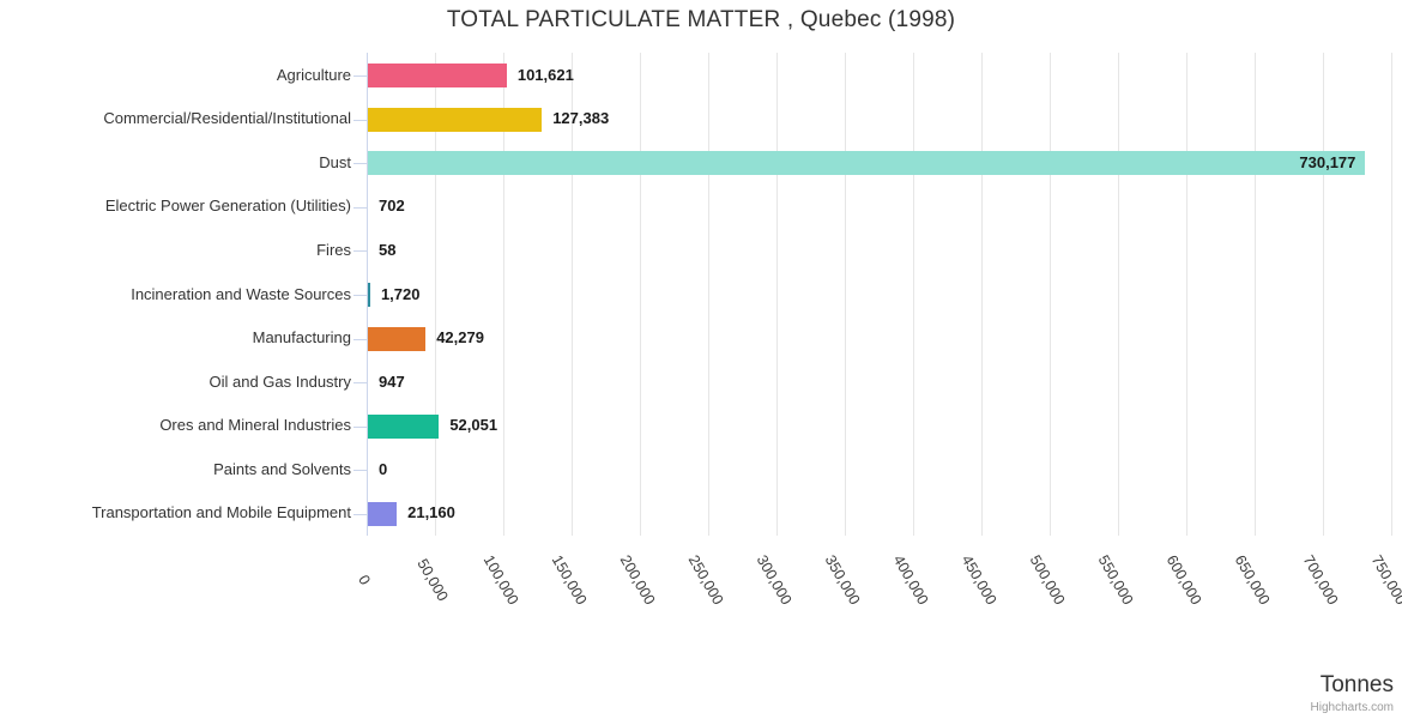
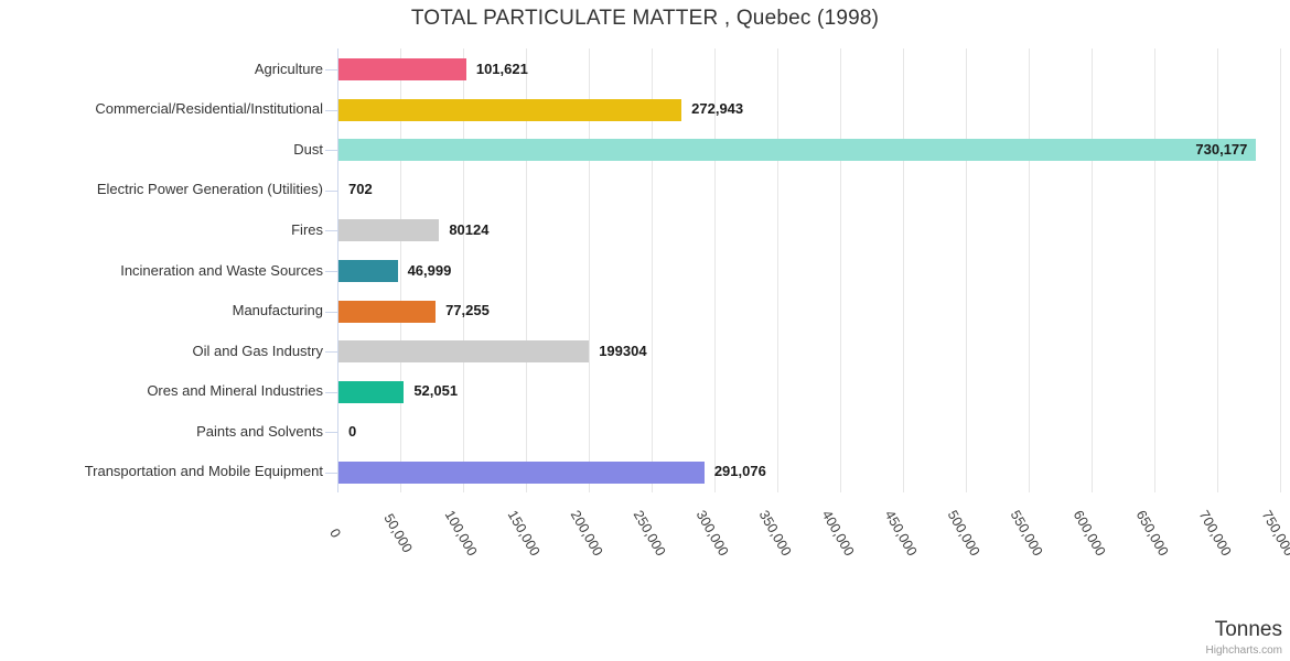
Commercial/Residential/Institutional: 127,383 -> 272,943
Fires: 58 -> 80124
Incineration and Waste Sources: 1,720 -> 46,999
Manufacturing: 42,279 -> 77,255
Oil and Gas Industry: 947 -> 199304
Transportation and Mobile Equipment: 21,160 -> 291,076
